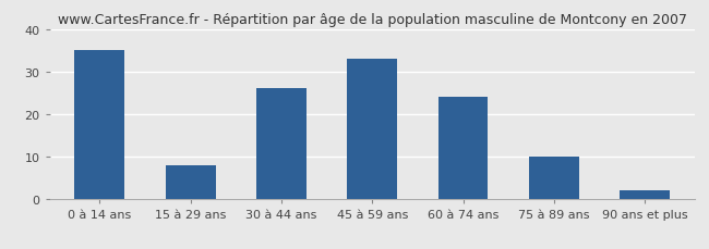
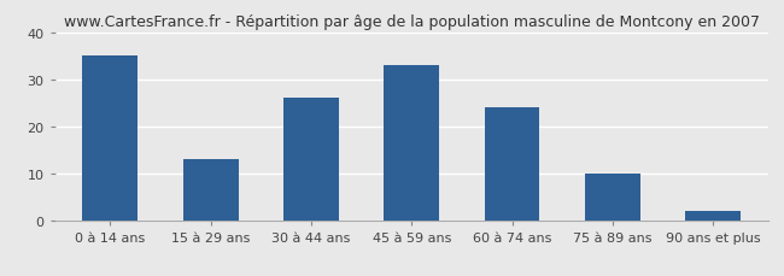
15 à 29 ans: 8 -> 13
